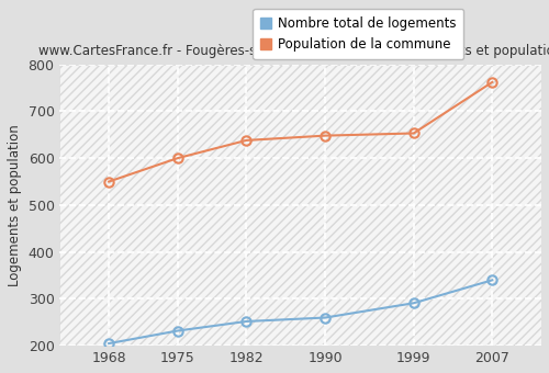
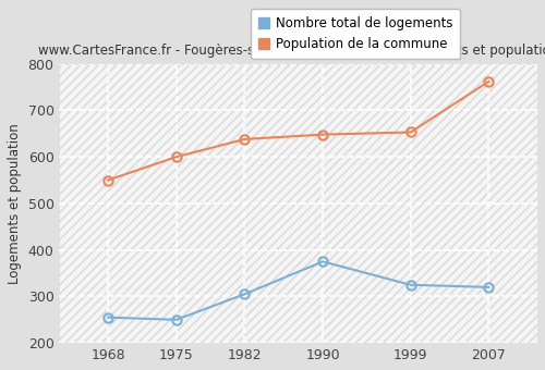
Nombre total de logements/1968: 205 -> 255
Nombre total de logements/1975: 232 -> 250
Nombre total de logements/1982: 252 -> 305
Nombre total de logements/1990: 260 -> 375
Nombre total de logements/1999: 291 -> 325
Nombre total de logements/2007: 340 -> 320
